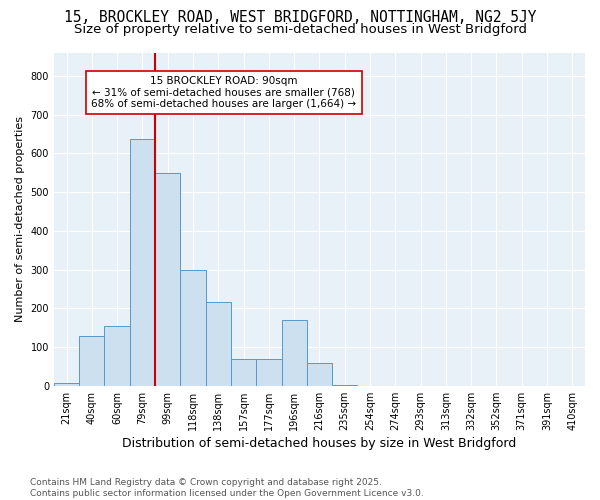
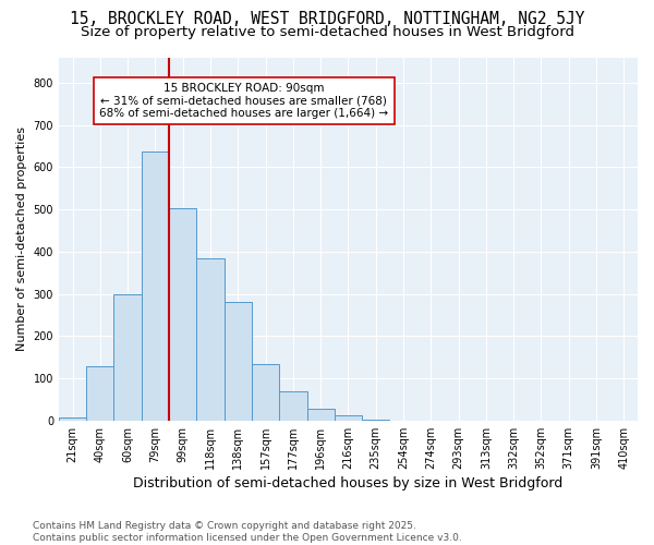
60sqm: 155 -> 300
99sqm: 550 -> 503
118sqm: 300 -> 385
138sqm: 215 -> 280
157sqm: 70 -> 133
196sqm: 170 -> 28
216sqm: 60 -> 13
